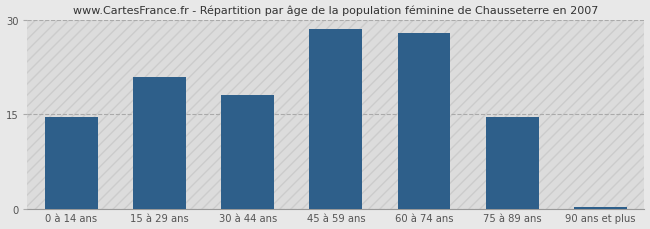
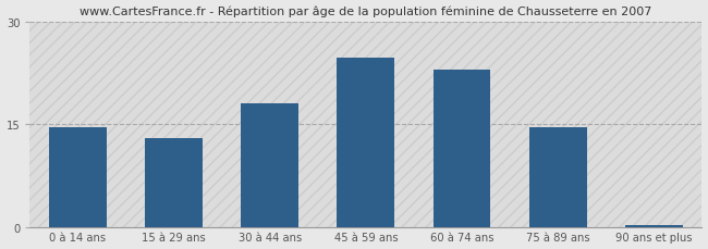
15 à 29 ans: 21.0 -> 13.0
45 à 59 ans: 28.5 -> 24.8
60 à 74 ans: 28.0 -> 23.0
